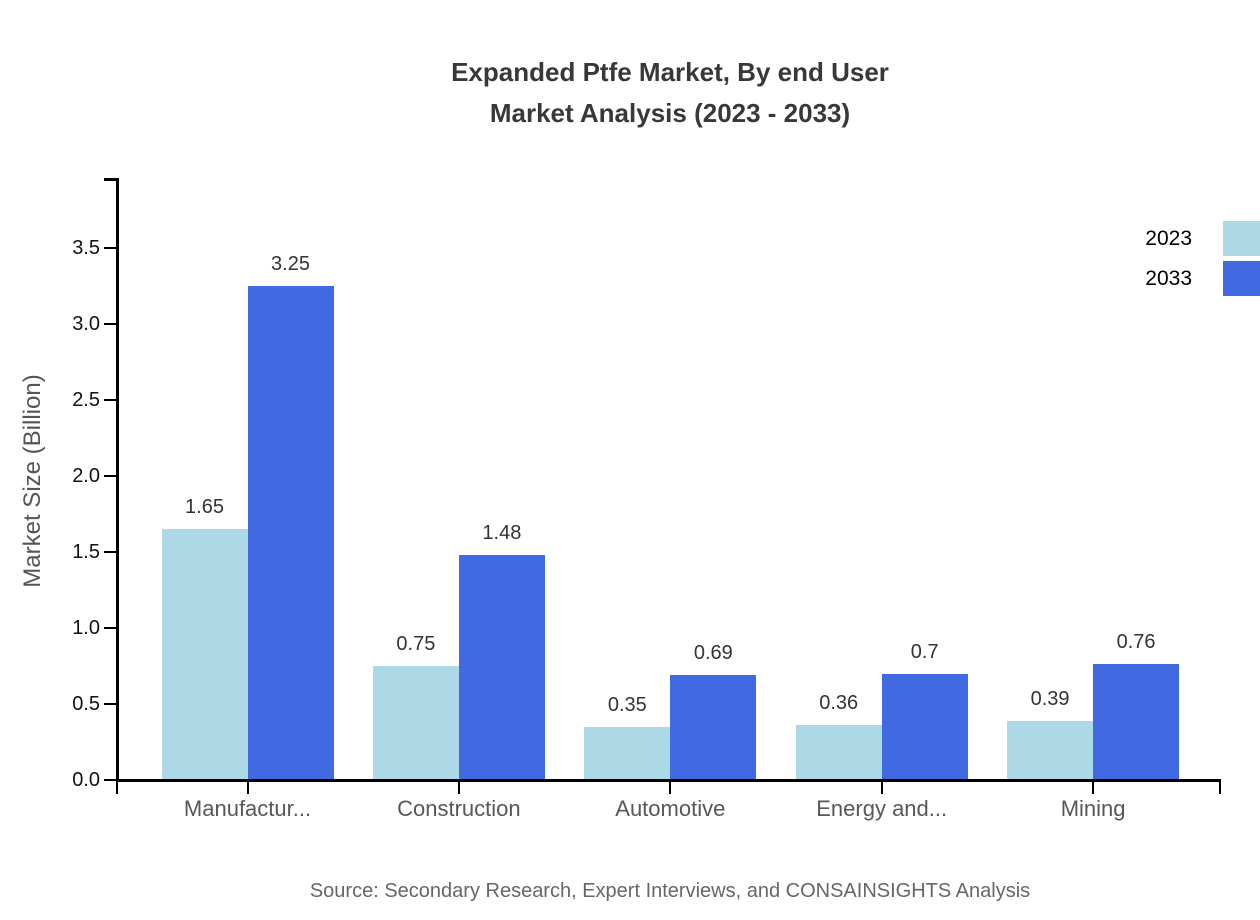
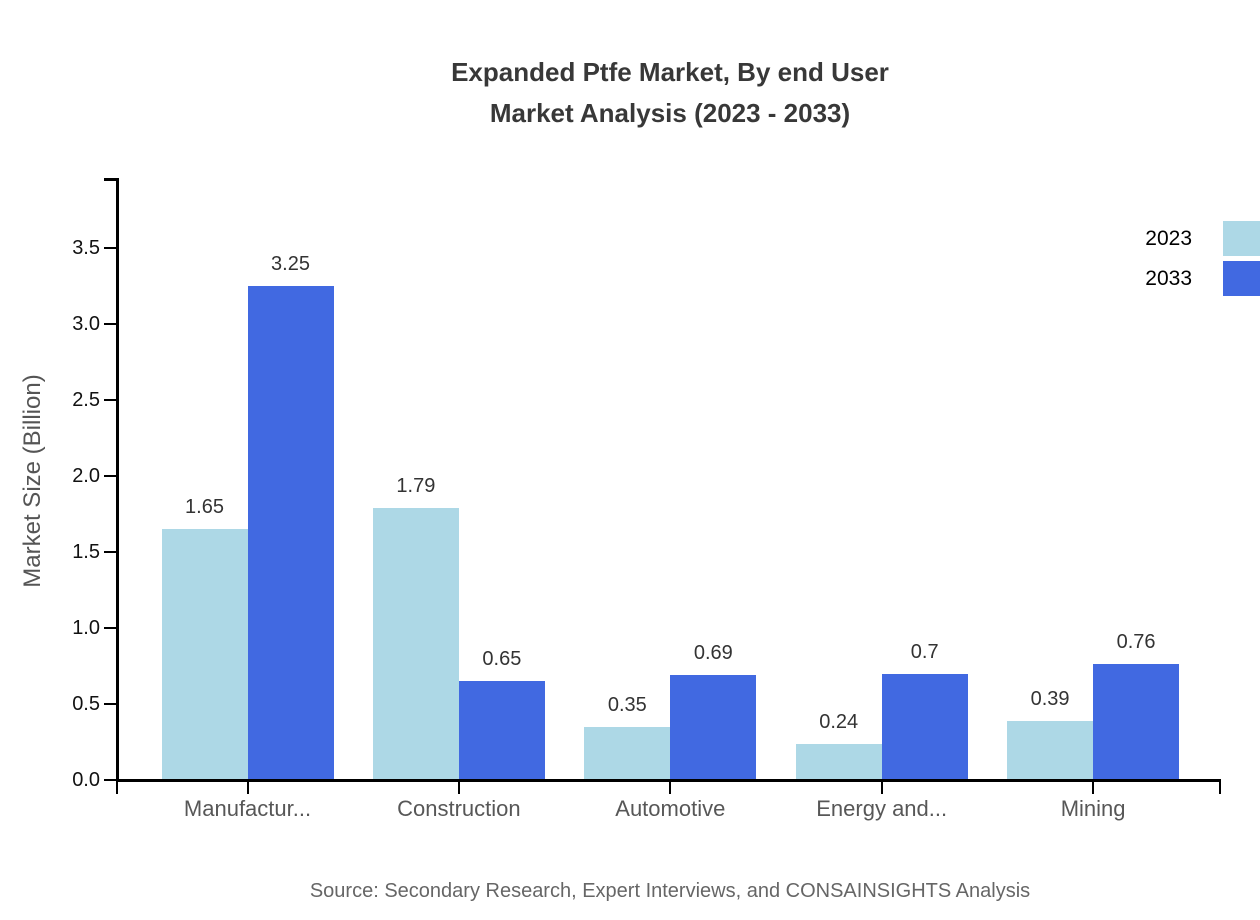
2023/Construction: 0.75 -> 1.79
2033/Construction: 1.48 -> 0.65
2023/Energy and...: 0.36 -> 0.24
